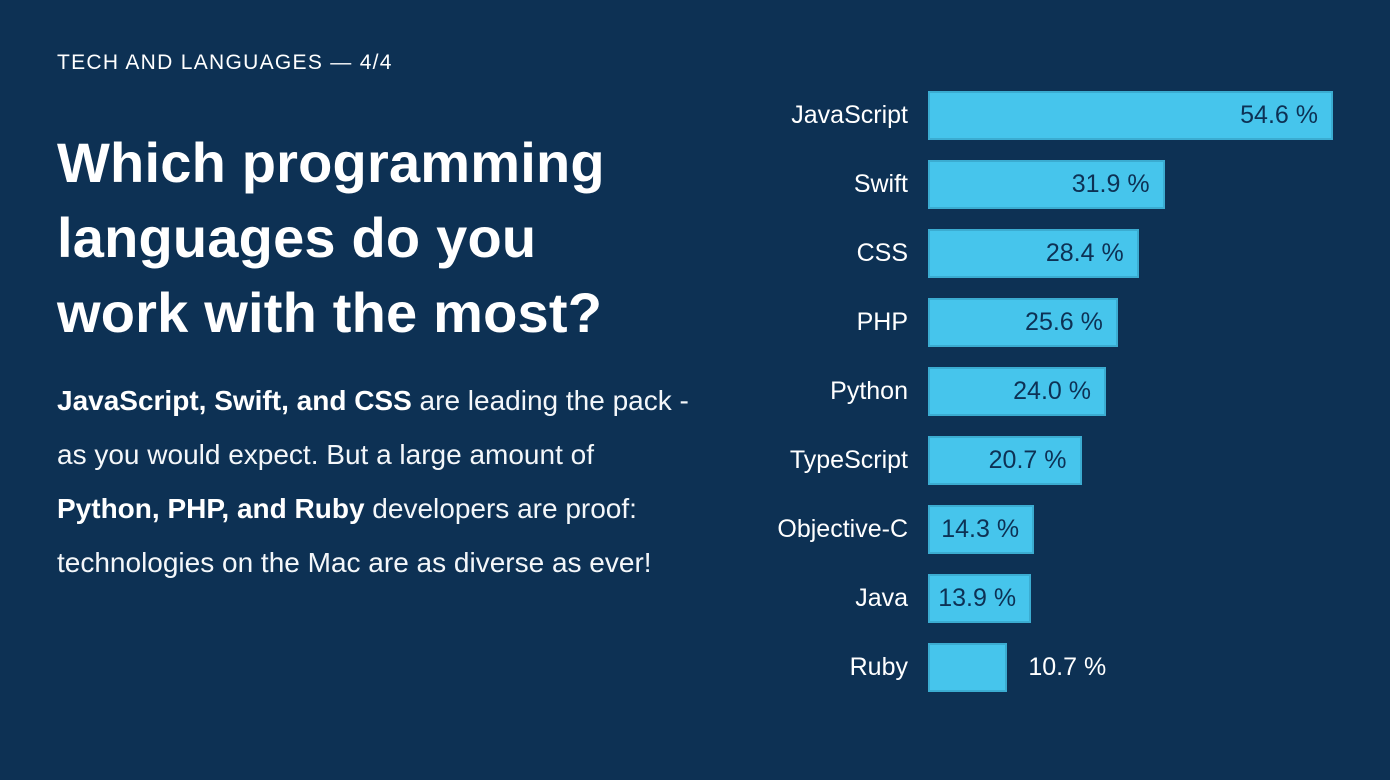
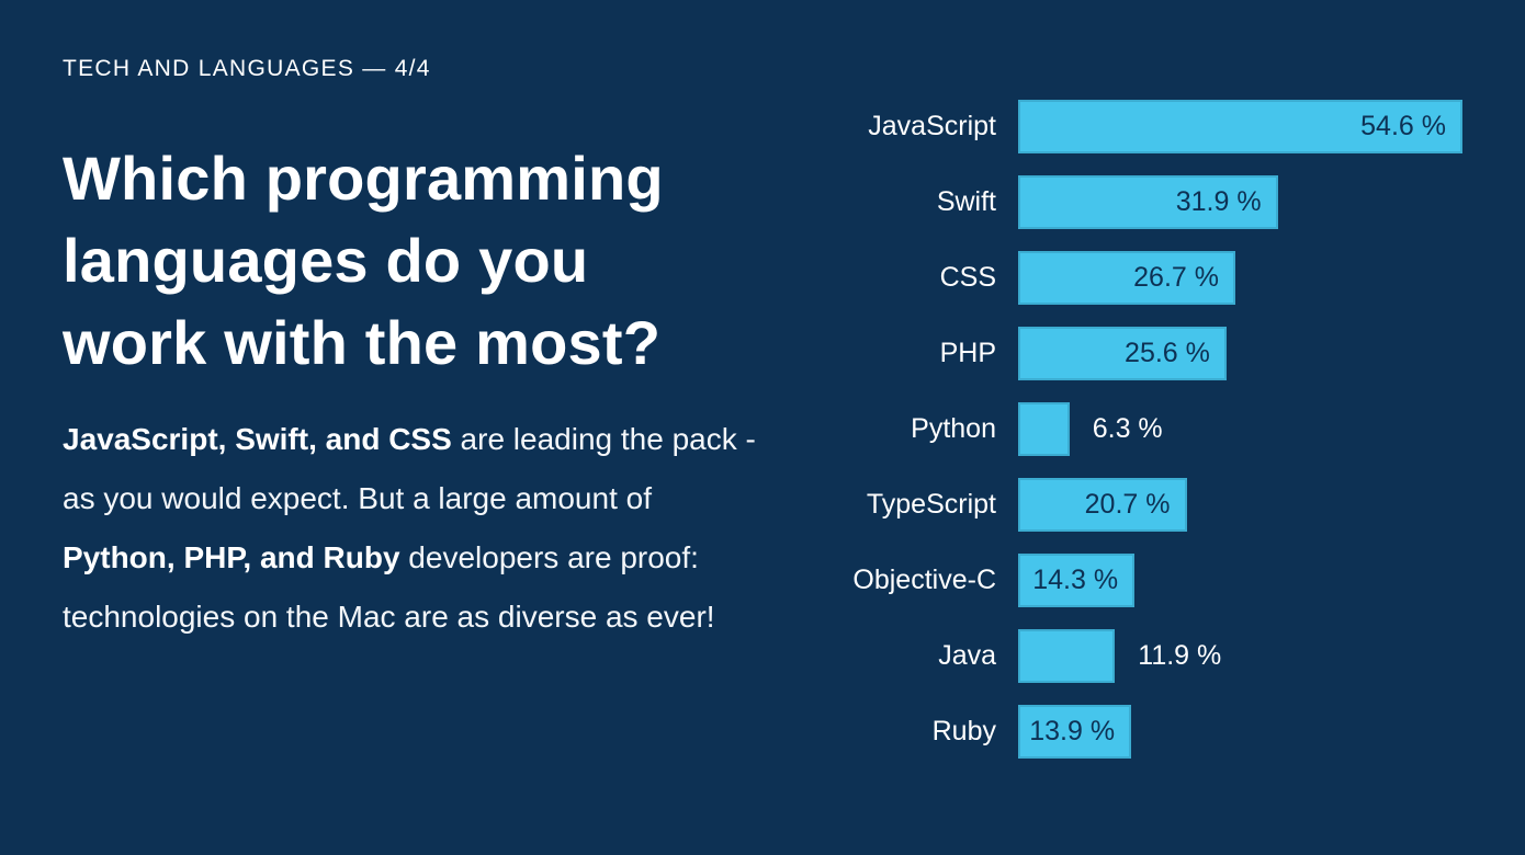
CSS: 28.4 -> 26.7
Python: 24.0 -> 6.3
Java: 13.9 -> 11.9
Ruby: 10.7 -> 13.9
